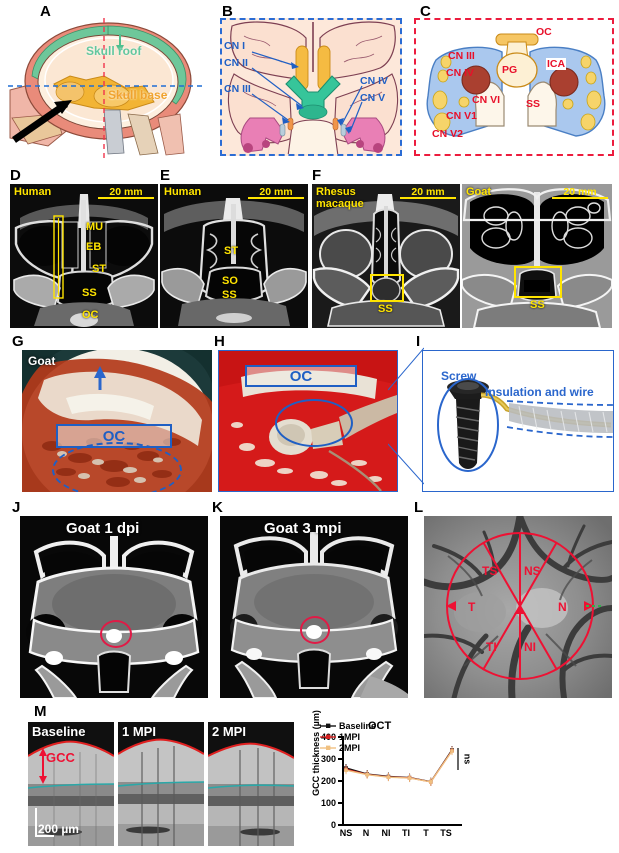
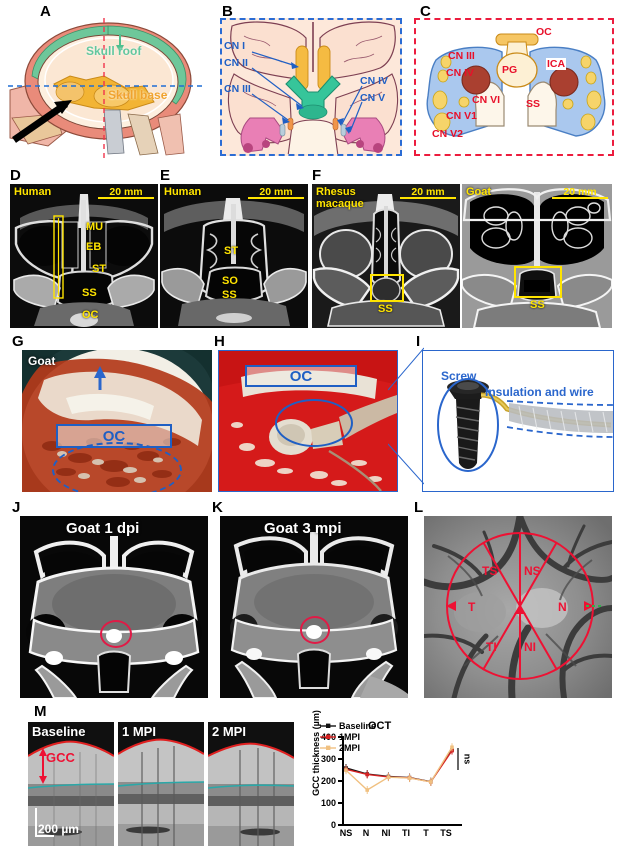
2MPI/N: 230 -> 160
2MPI/TS: 330 -> 350
